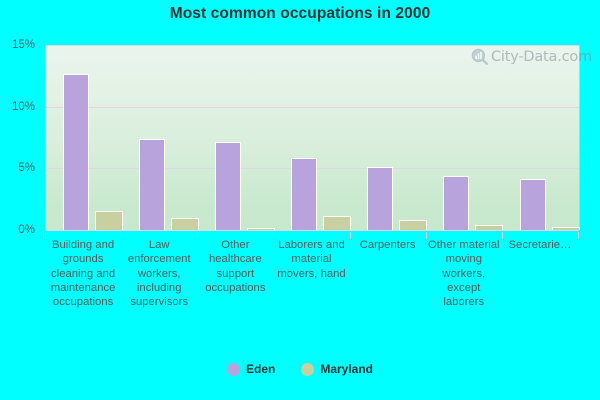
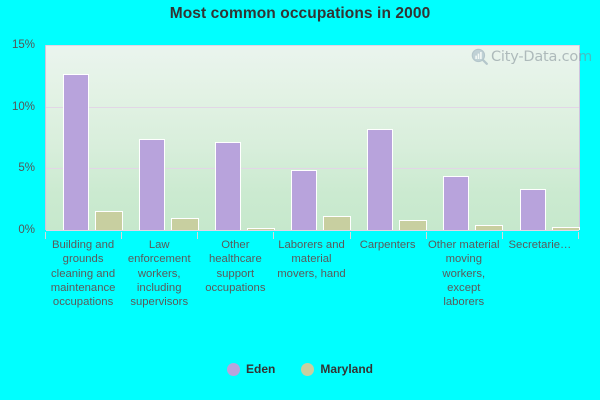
Eden/Laborers and material movers, hand: 5.8% -> 4.9%
Eden/Carpenters: 5.1% -> 8.2%
Eden/Secretarie…: 4.1% -> 3.3%
